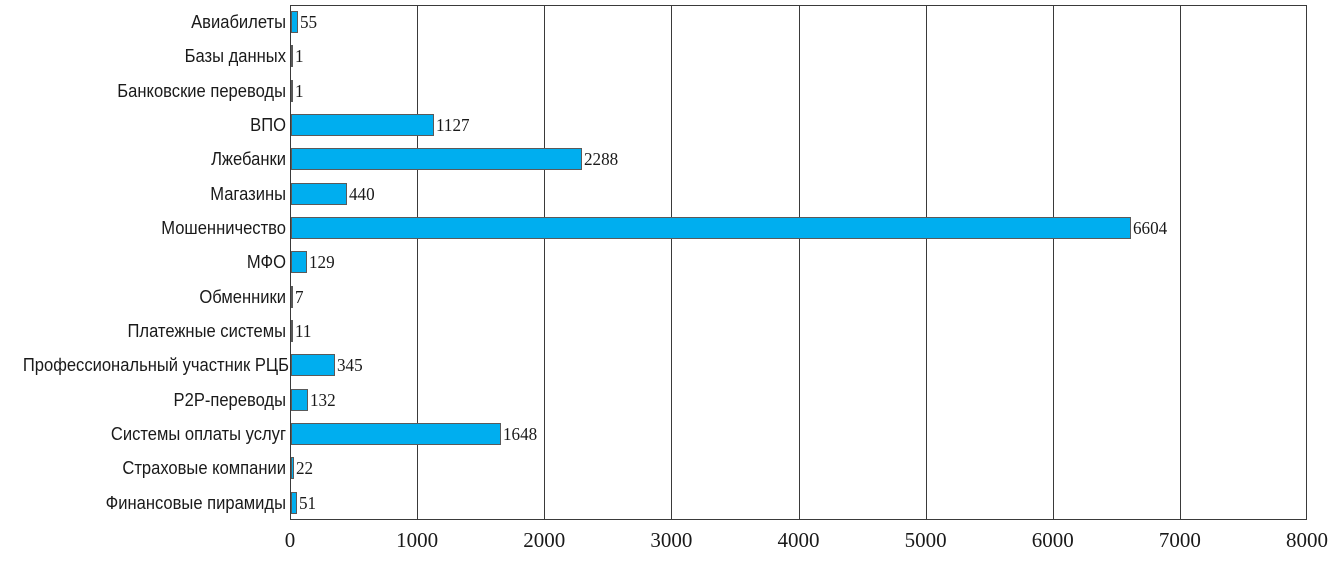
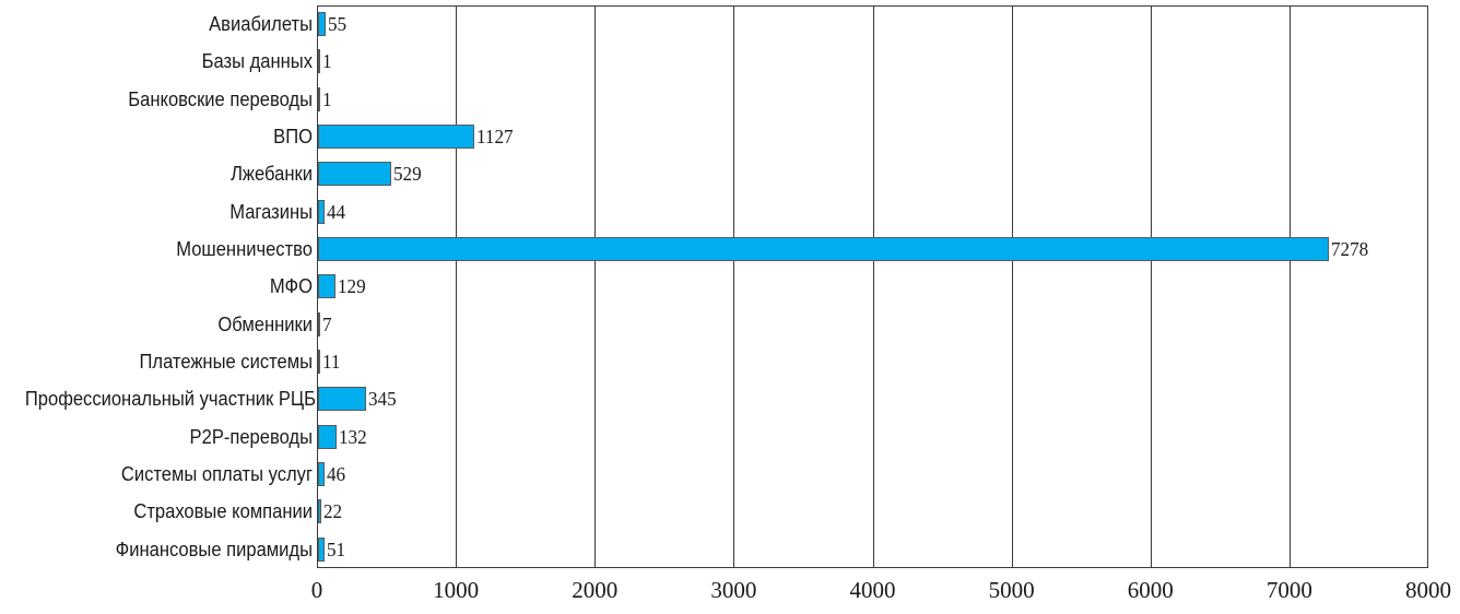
Лжебанки: 2288 -> 529
Магазины: 440 -> 44
Мошенничество: 6604 -> 7278
Системы оплаты услуг: 1648 -> 46
